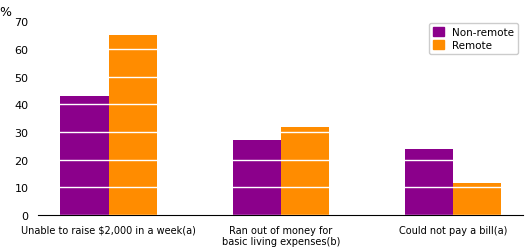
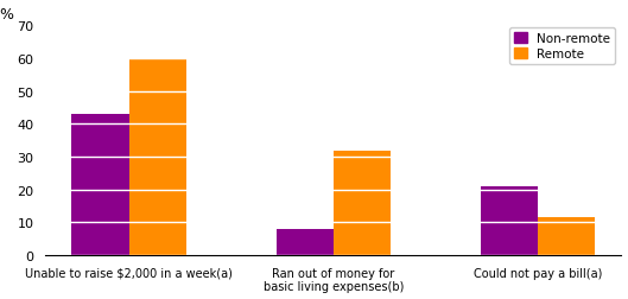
Remote/Unable to raise $2,000 in a week(a): 65.0 -> 60.0
Non-remote/Ran out of money for basic living expenses(b): 27 -> 8
Non-remote/Could not pay a bill(a): 24 -> 21
